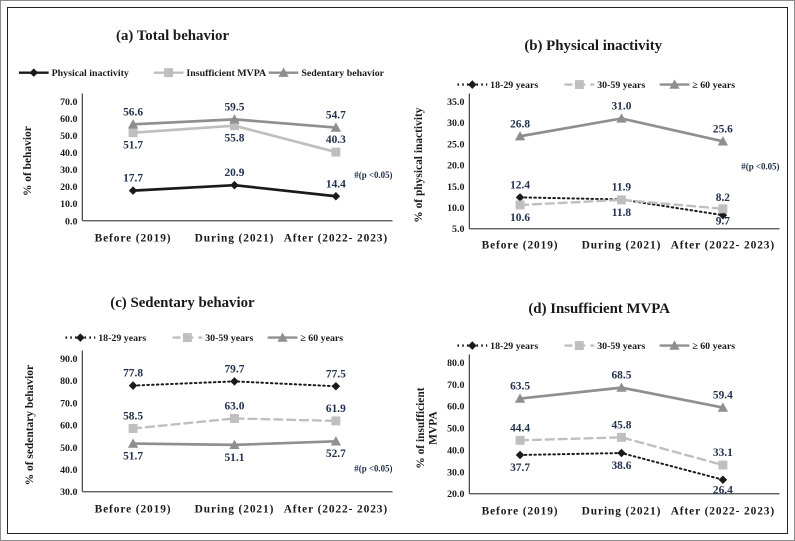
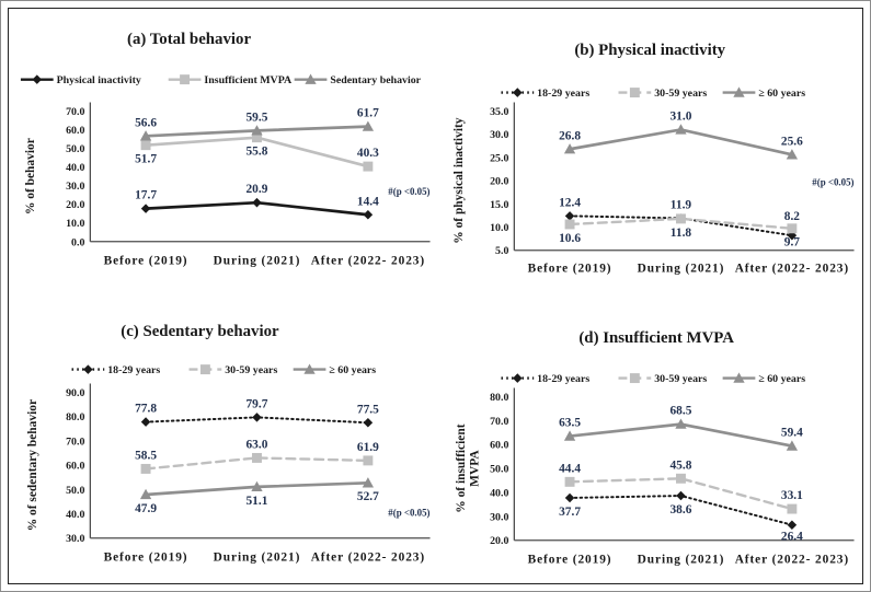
(a) Total behavior/Sedentary behavior/After (2022- 2023): 54.7 -> 61.7
(c) Sedentary behavior/≥ 60 years/Before (2019): 51.7 -> 47.9
